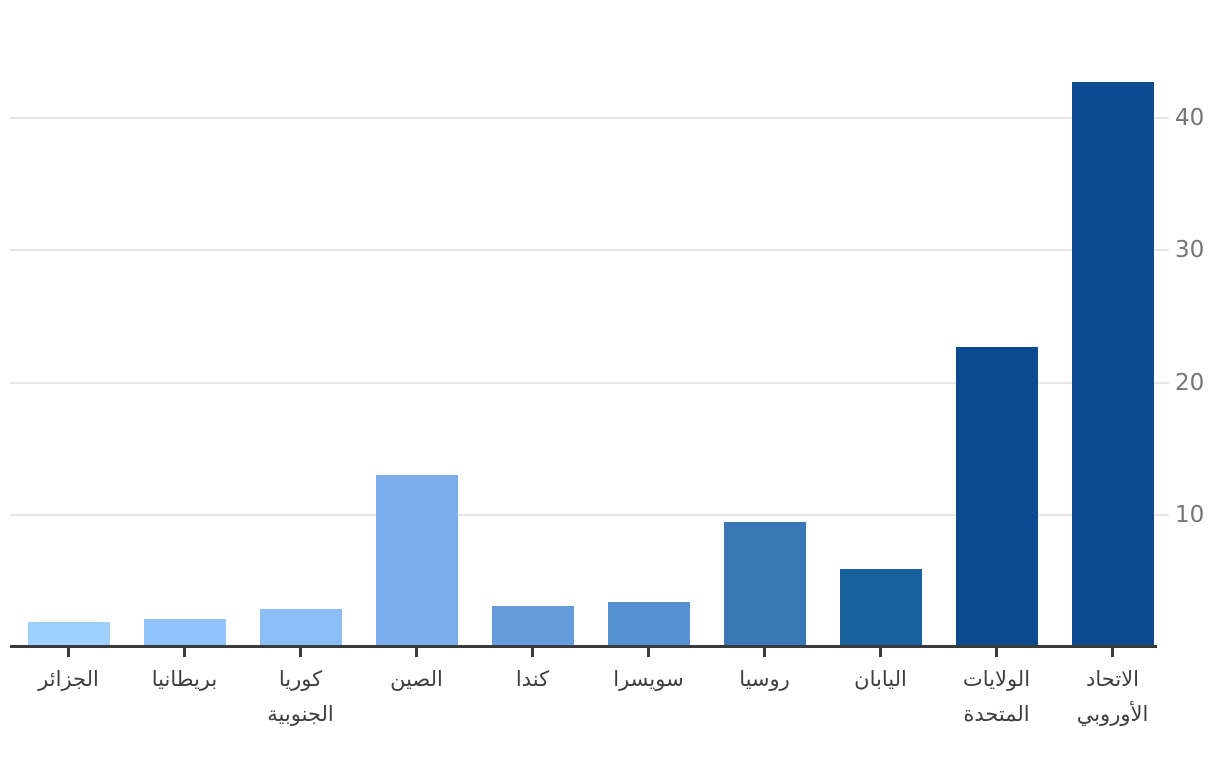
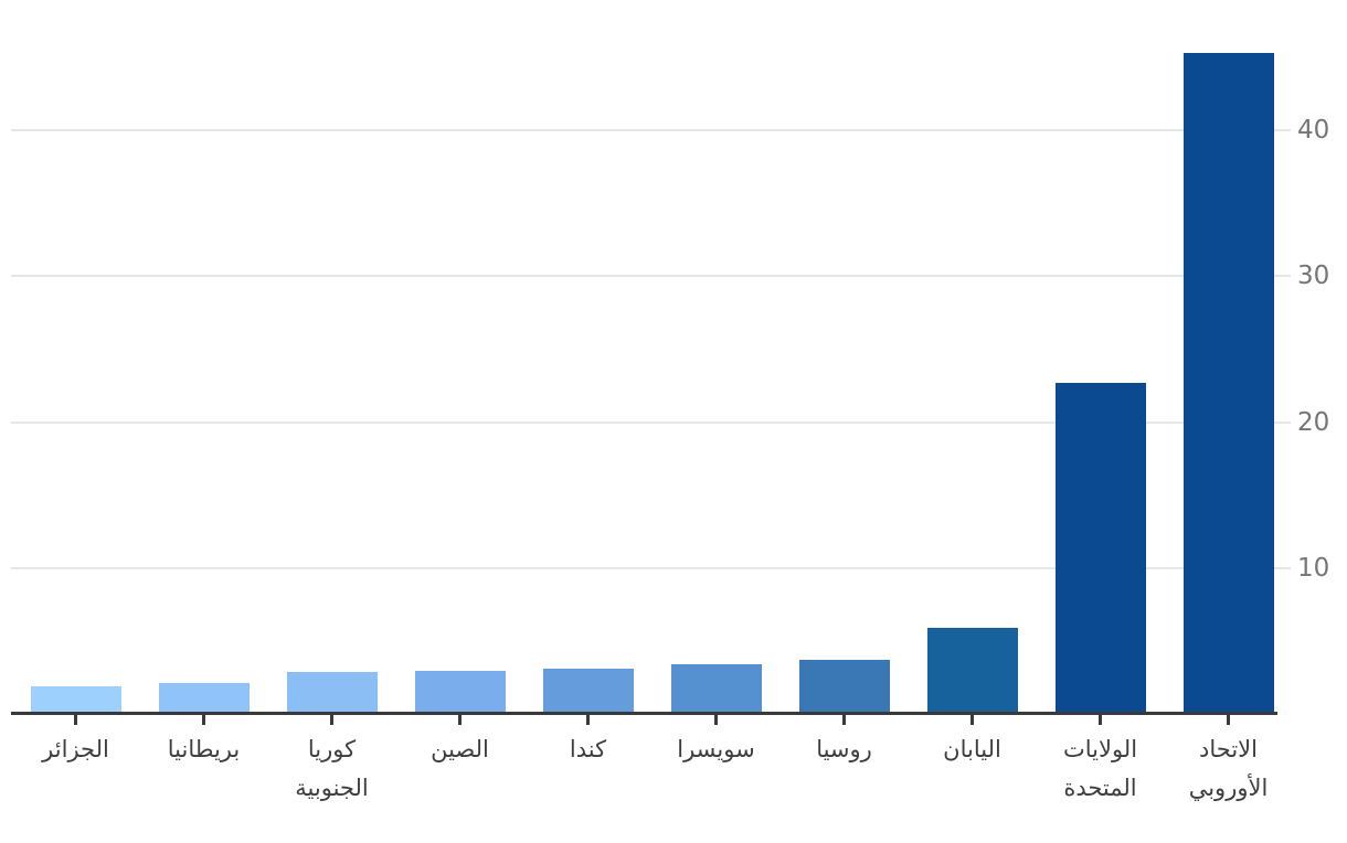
الصين: 13.0 -> 3.0
روسيا: 9.5 -> 3.7
الاتحاد الأوروبي: 42.7 -> 45.3
